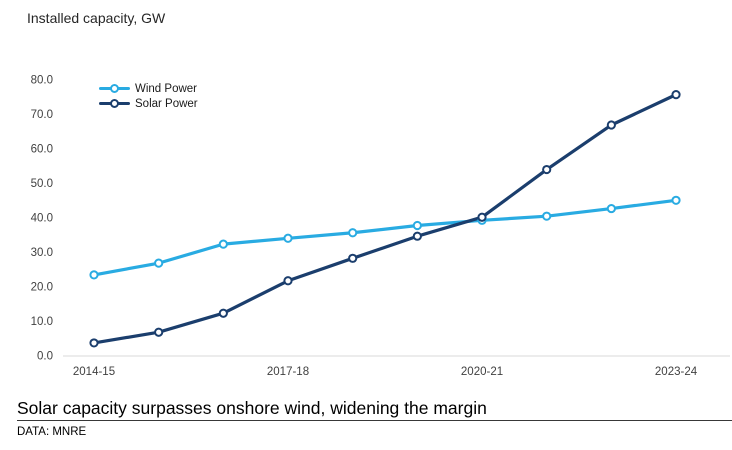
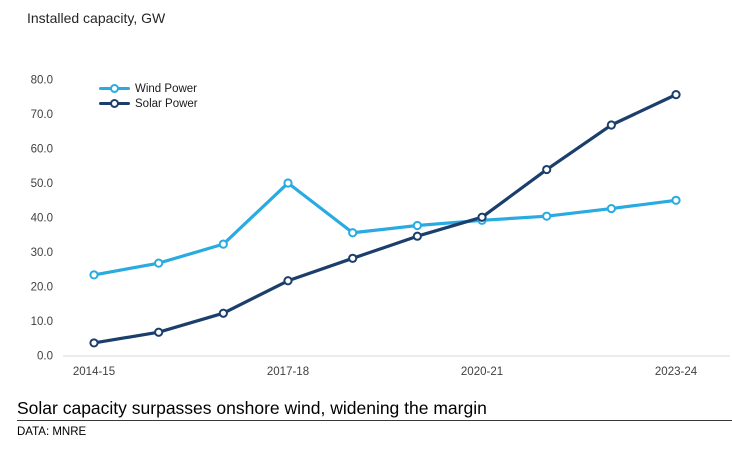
Wind Power/2017-18: 34 -> 50
